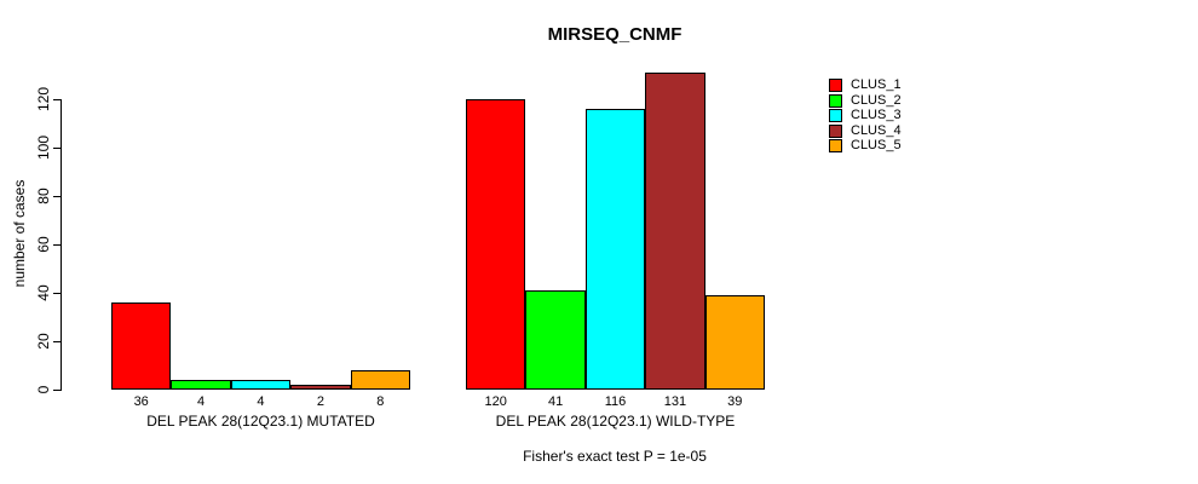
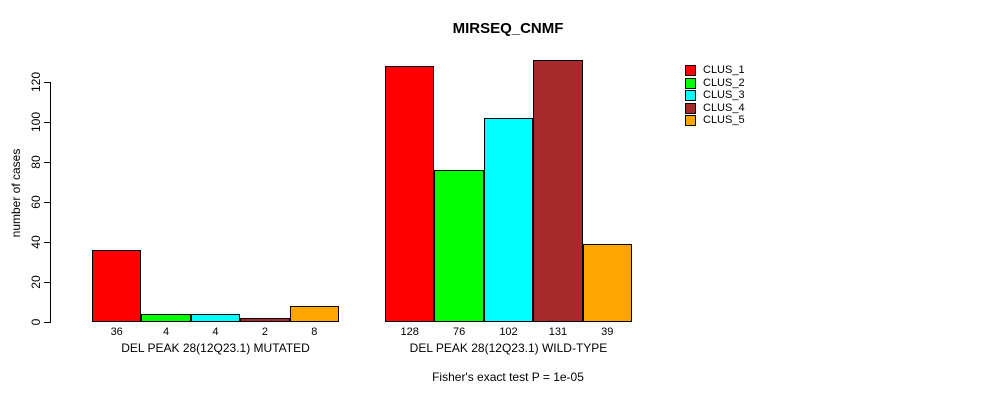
CLUS_1/DEL PEAK 28(12Q23.1) WILD-TYPE: 120 -> 128
CLUS_2/DEL PEAK 28(12Q23.1) WILD-TYPE: 41 -> 76
CLUS_3/DEL PEAK 28(12Q23.1) WILD-TYPE: 116 -> 102
